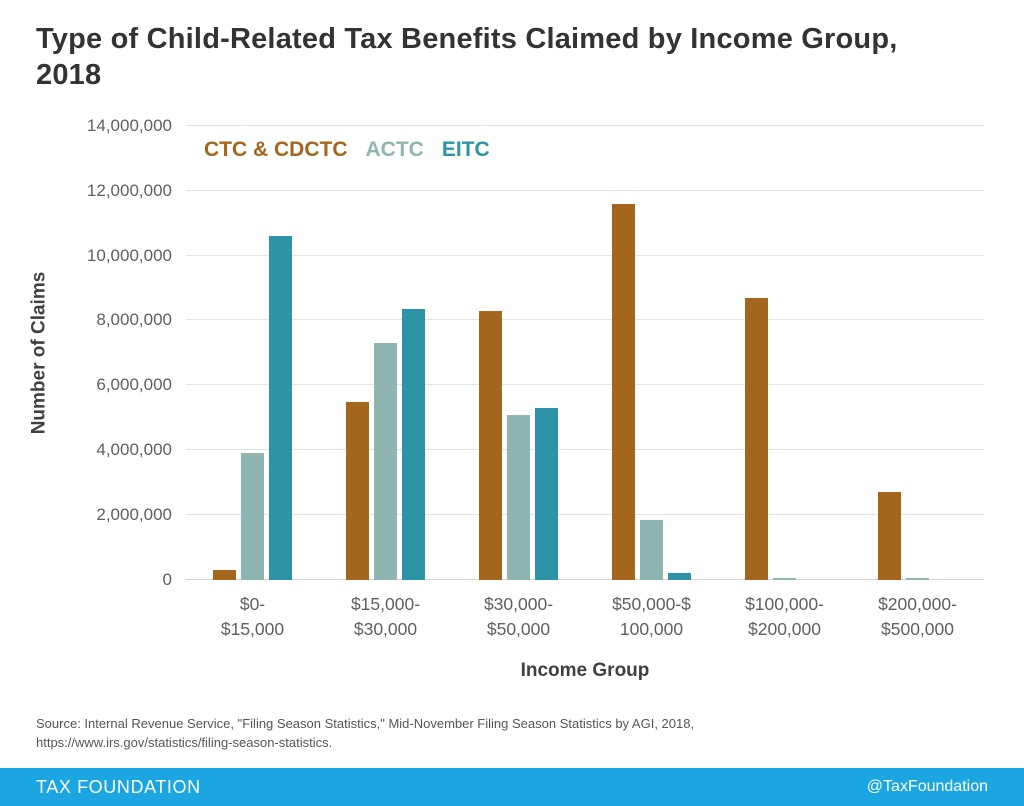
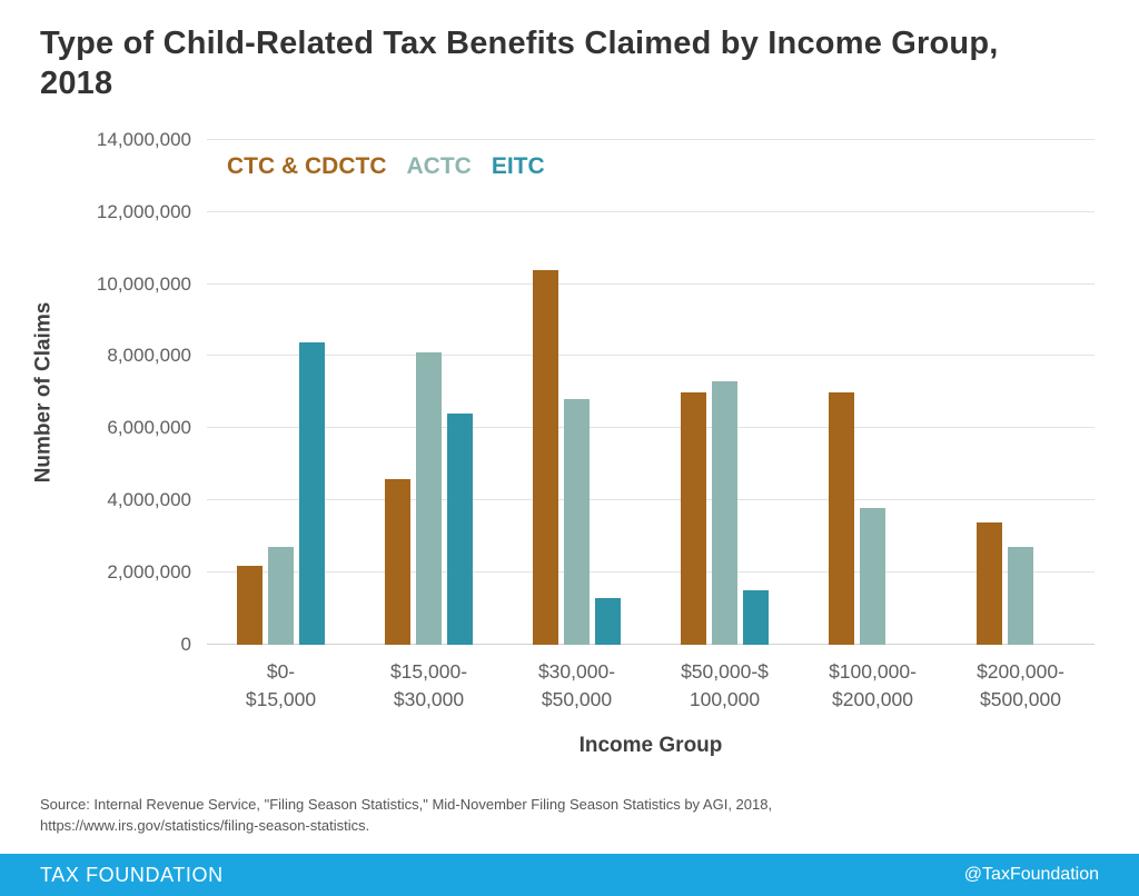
CTC & CDCTC/$0- $15,000: 300000 -> 2200000
ACTC/$0- $15,000: 3900000 -> 2700000
EITC/$0- $15,000: 10600000 -> 8400000
CTC & CDCTC/$15,000- $30,000: 5500000 -> 4600000
ACTC/$15,000- $30,000: 7300000 -> 8100000
EITC/$15,000- $30,000: 8400000 -> 6400000
CTC & CDCTC/$30,000- $50,000: 8300000 -> 10400000
ACTC/$30,000- $50,000: 5100000 -> 6800000
EITC/$30,000- $50,000: 5300000 -> 1300000
CTC & CDCTC/$50,000-$ 100,000: 11600000 -> 7000000
ACTC/$50,000-$ 100,000: 1800000 -> 7300000
EITC/$50,000-$ 100,000: 200000 -> 1500000
CTC & CDCTC/$100,000- $200,000: 8700000 -> 7000000
ACTC/$100,000- $200,000: 100000 -> 3800000
CTC & CDCTC/$200,000- $500,000: 2700000 -> 3400000
ACTC/$200,000- $500,000: 100000 -> 2700000
